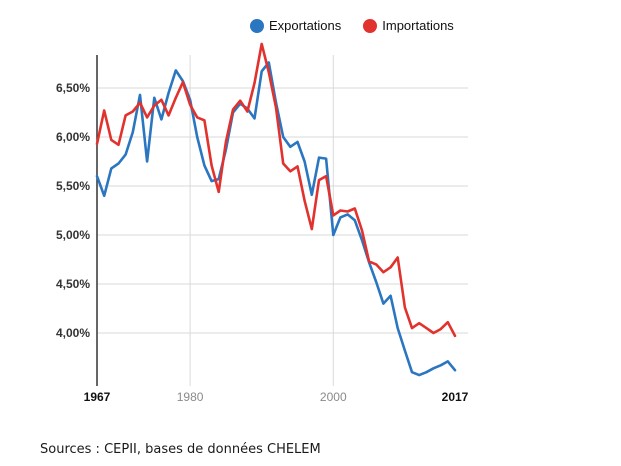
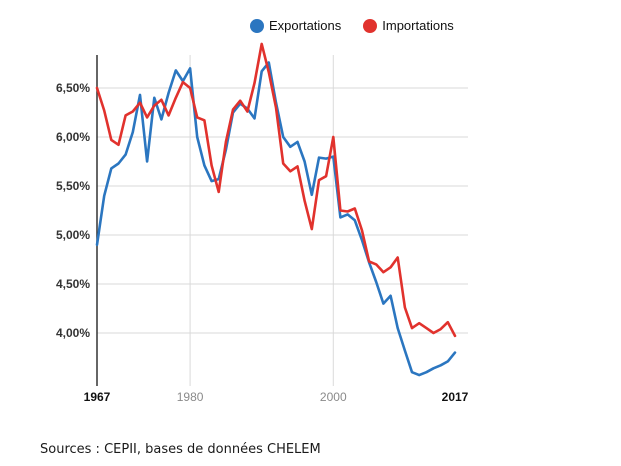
Exportations/1967: 5,6% -> 4,9%
Importations/1967: 5,9% -> 6,5%
Exportations/1980: 6,4% -> 6,7%
Importations/1980: 6,3% -> 6,5%
Exportations/2000: 5,0% -> 5,8%
Importations/2000: 5,2% -> 6,0%
Exportations/2017: 3,6% -> 3,8%
